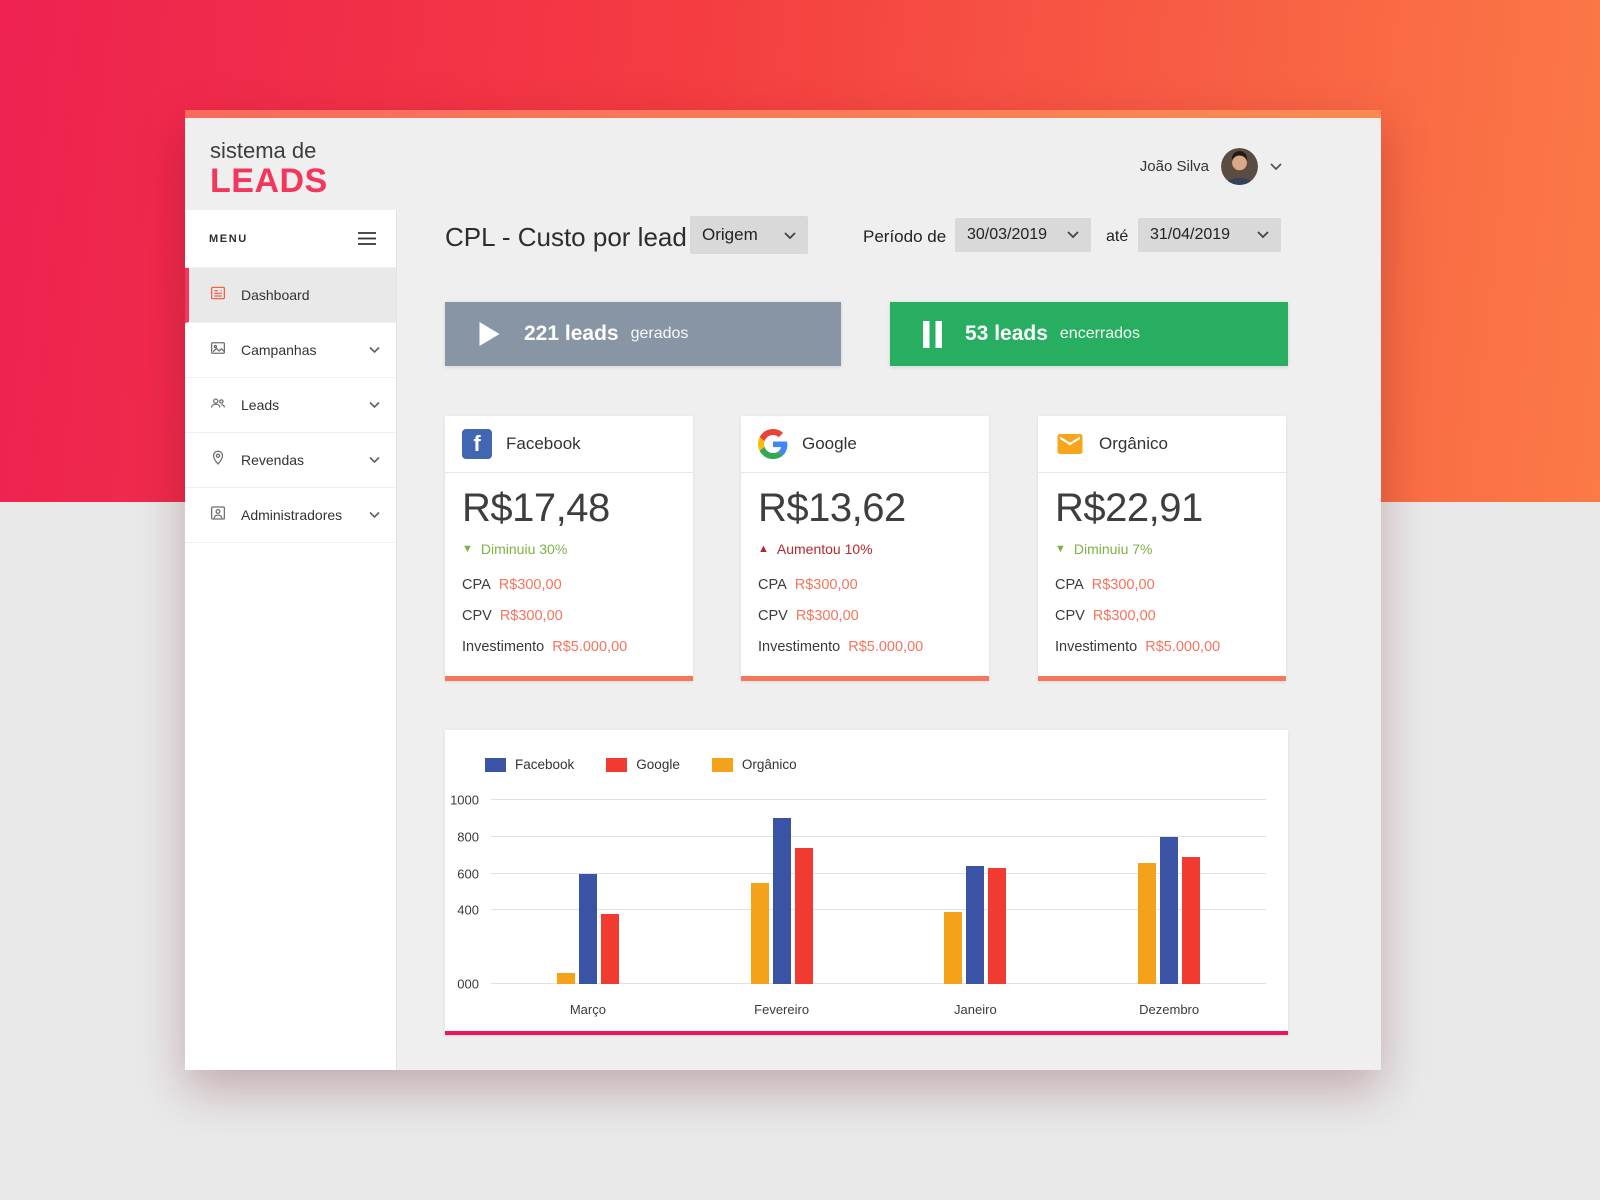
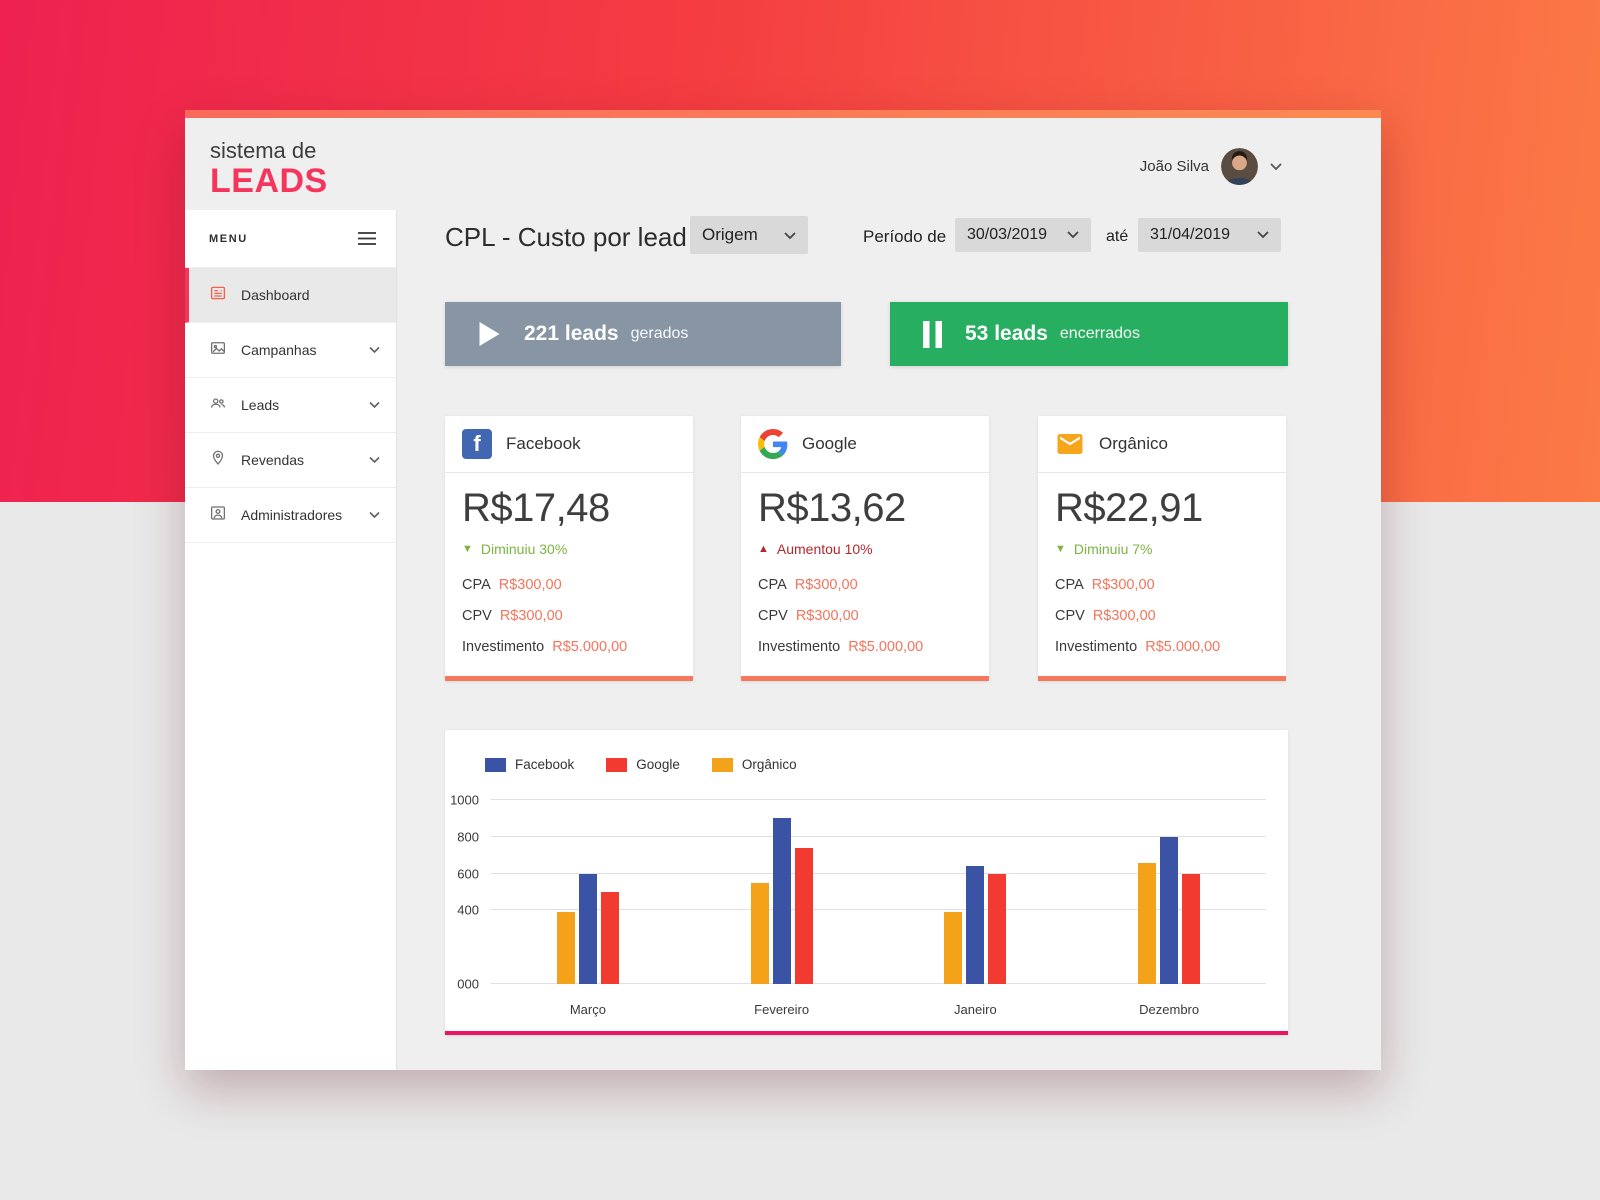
Google/Março: 380 -> 500
Orgânico/Março: 60 -> 390
Google/Janeiro: 630 -> 600
Google/Dezembro: 690 -> 600
